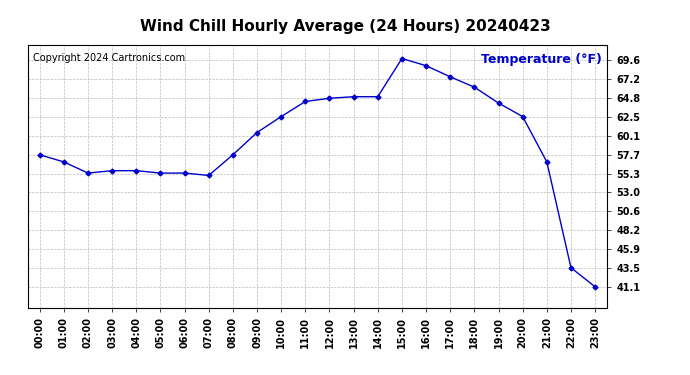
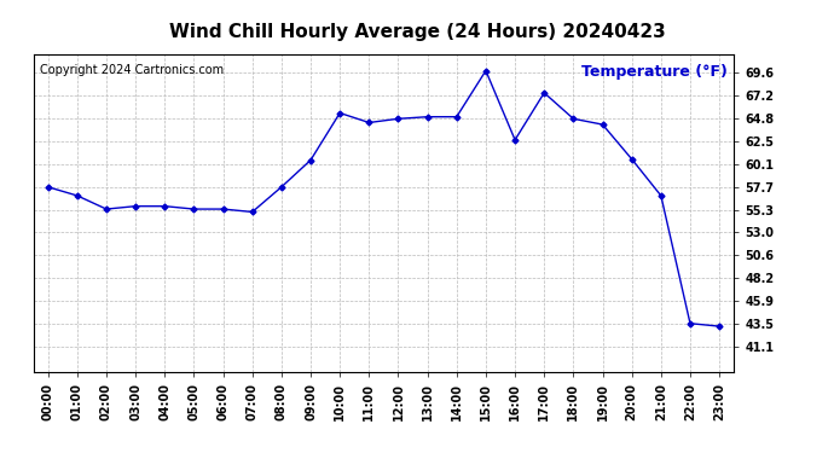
10:00: 62.5 -> 65.4
16:00: 68.9 -> 62.6
18:00: 66.2 -> 64.8
20:00: 62.5 -> 60.6
23:00: 41.1 -> 43.2
